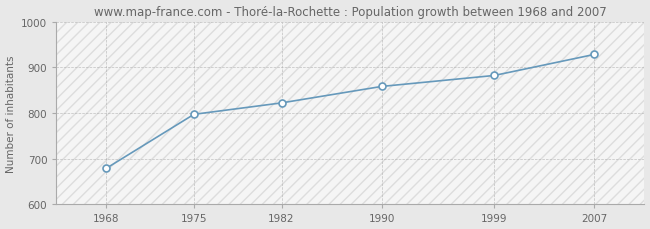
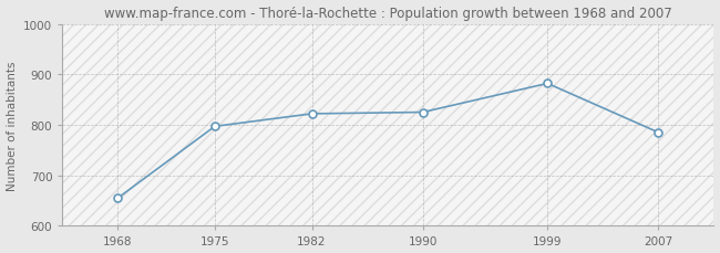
1968: 679 -> 655
1990: 858 -> 825
2007: 928 -> 785
